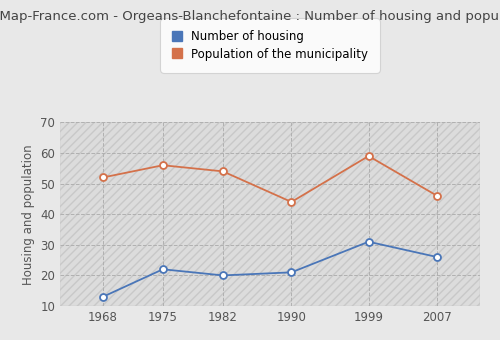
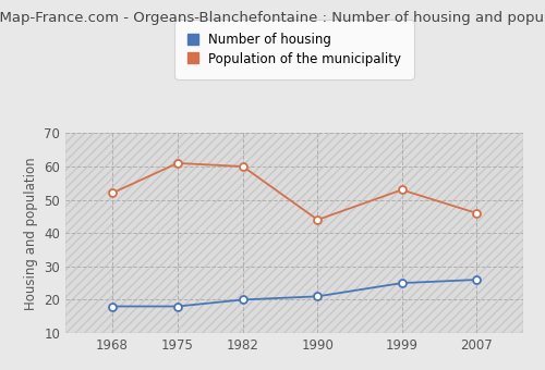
Number of housing/1968: 13 -> 18
Number of housing/1975: 22 -> 18
Population of the municipality/1975: 56 -> 61
Population of the municipality/1982: 54 -> 60
Number of housing/1999: 31 -> 25
Population of the municipality/1999: 59 -> 53
